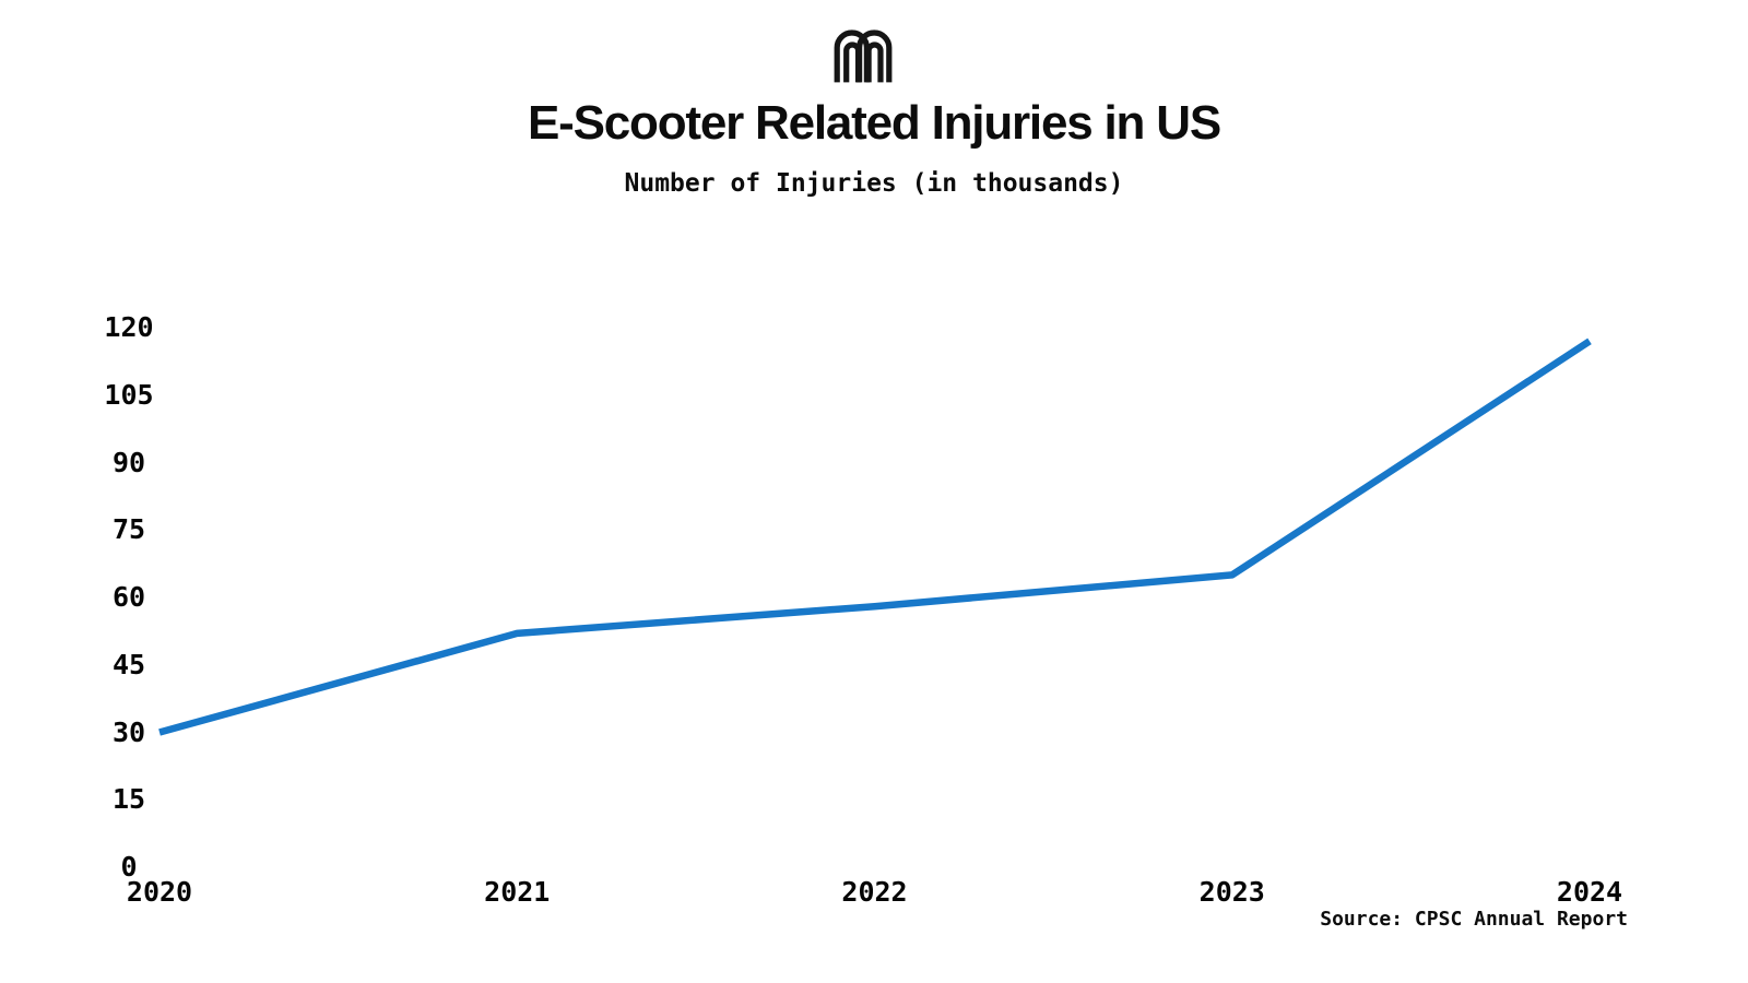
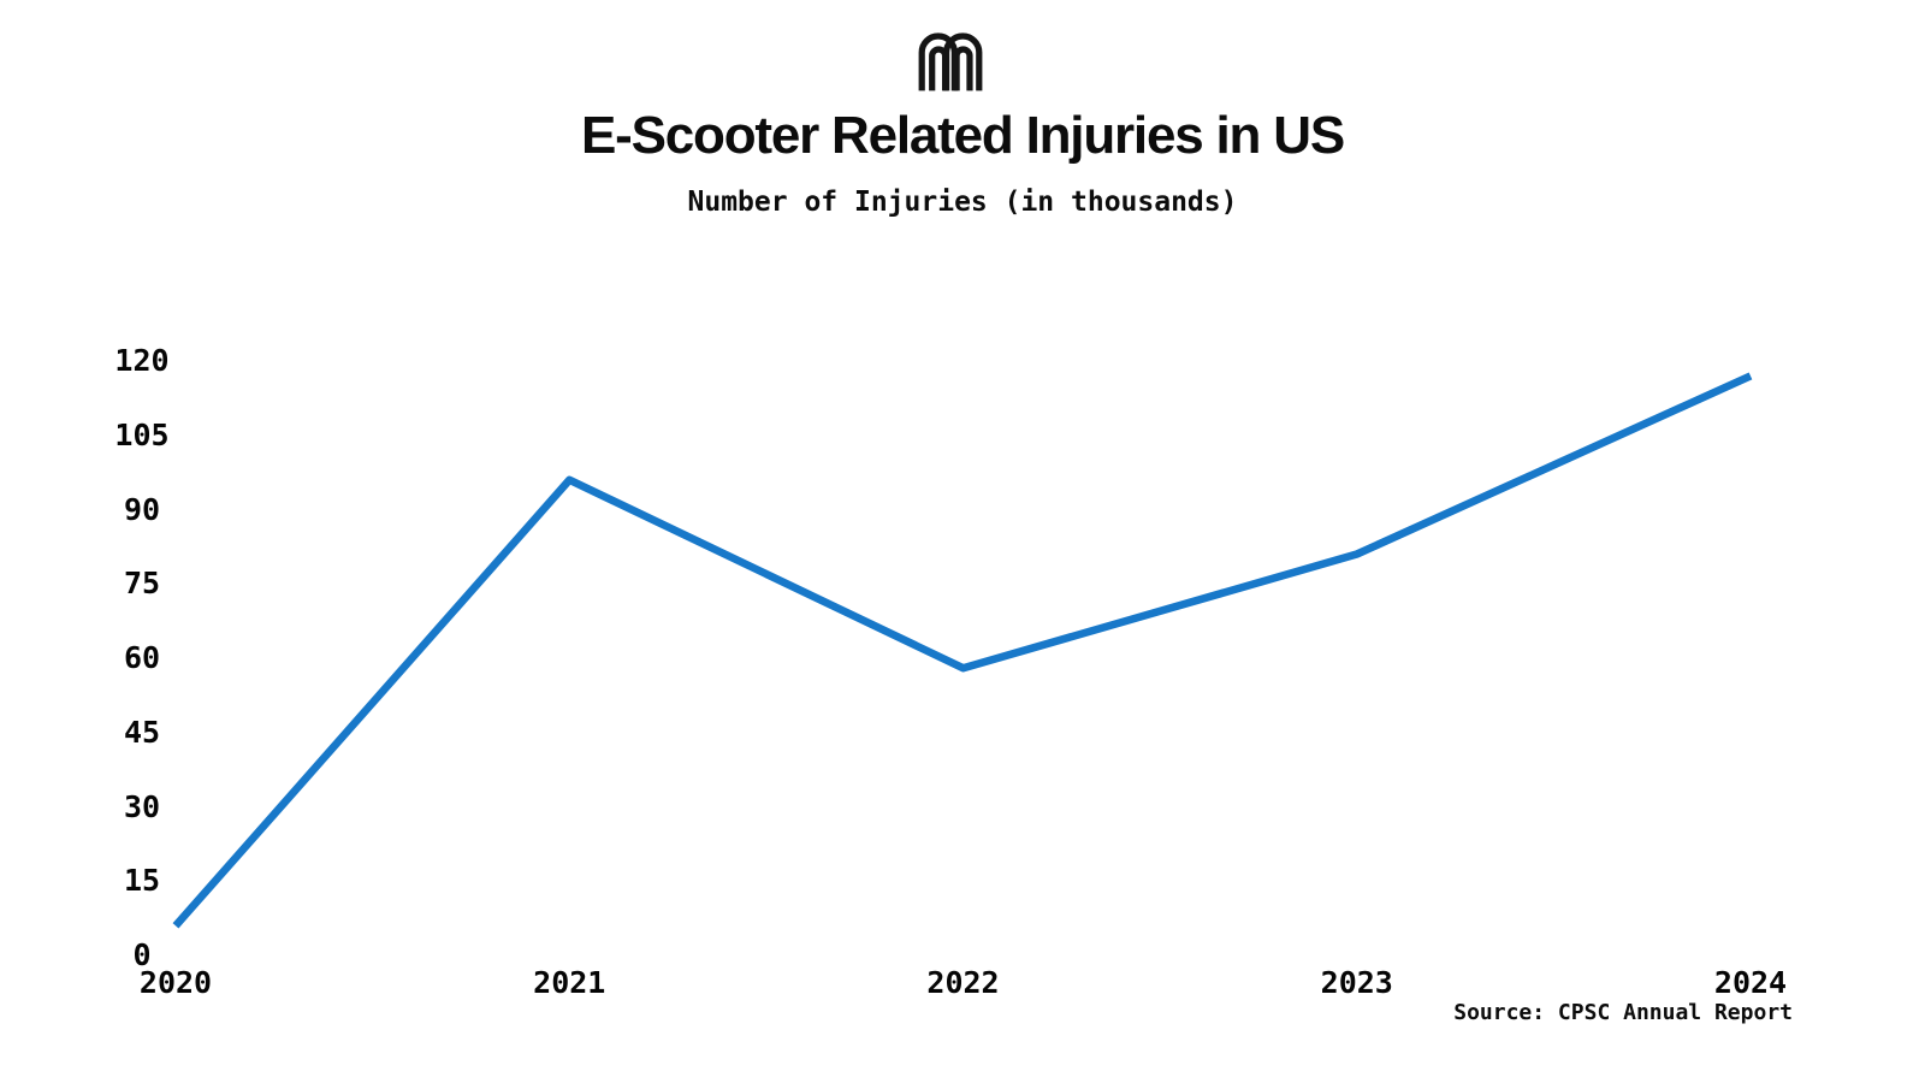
2020: 30 -> 6
2021: 52 -> 96
2023: 65 -> 81
